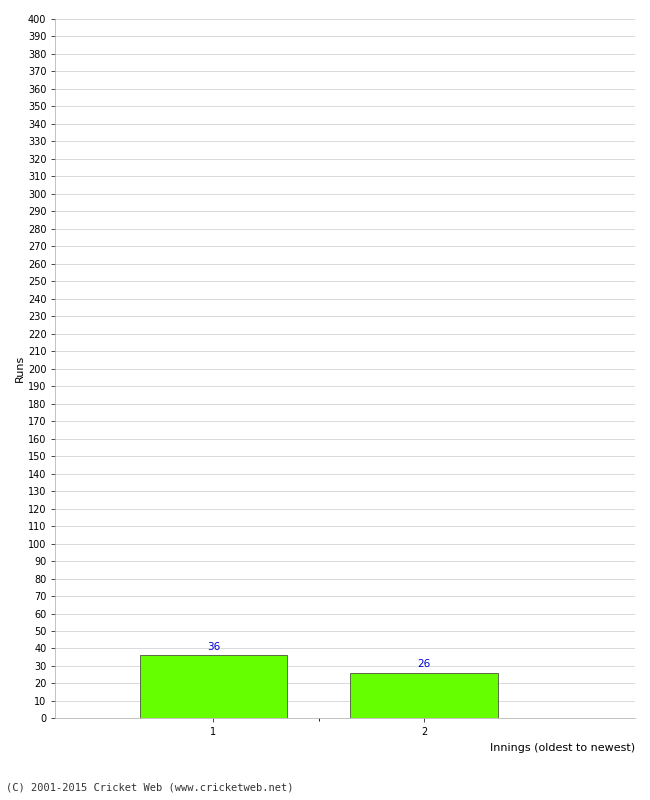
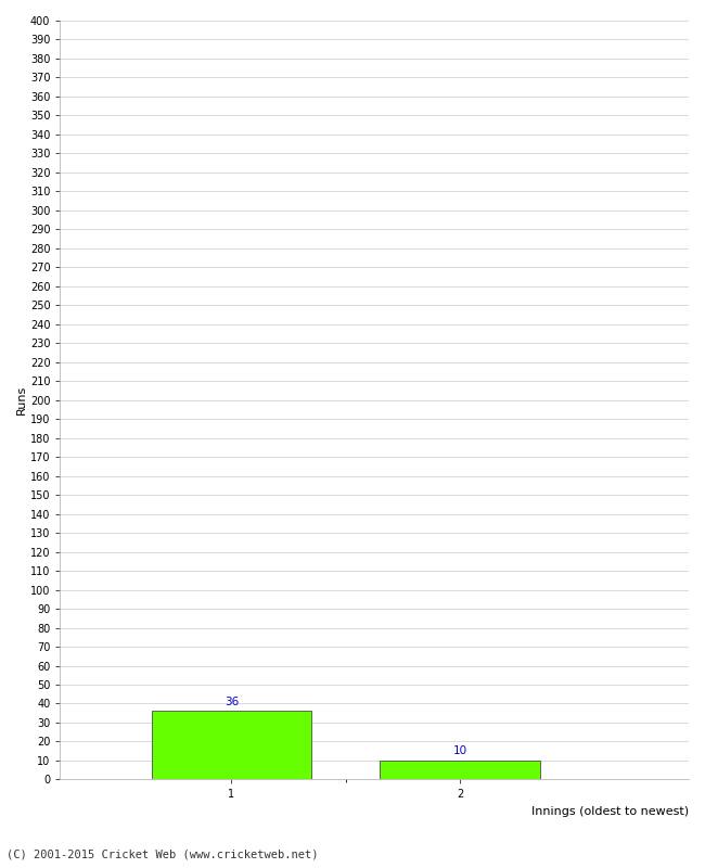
2: 26 -> 10
